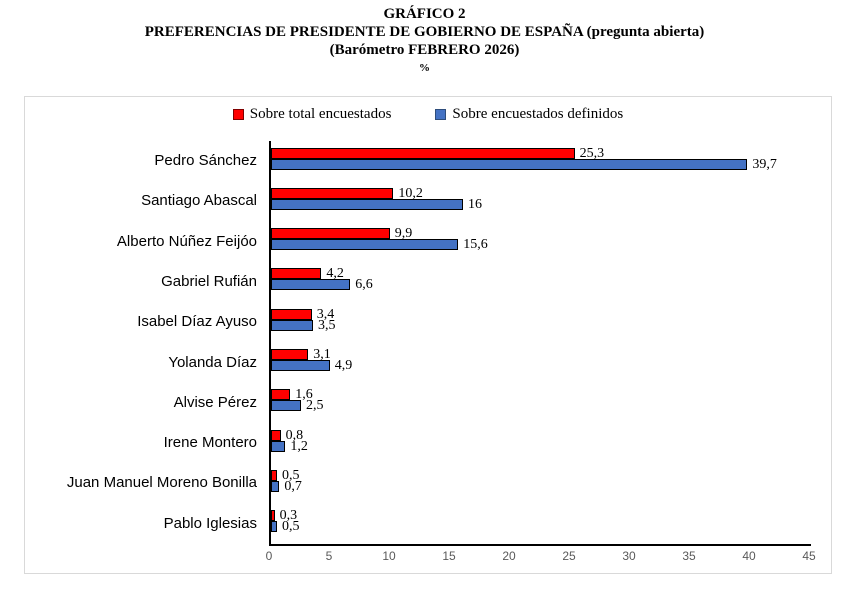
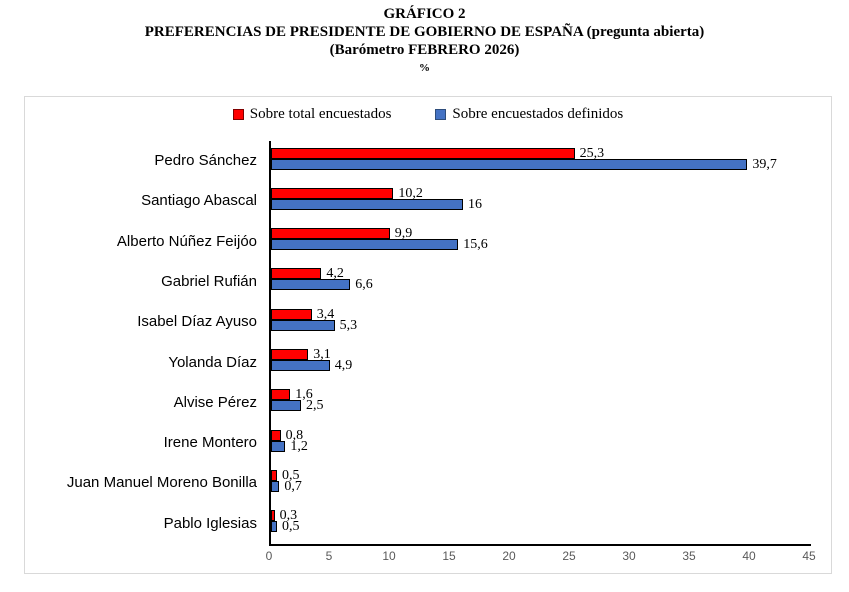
Sobre encuestados definidos/Isabel Díaz Ayuso: 3,5 -> 5,3
